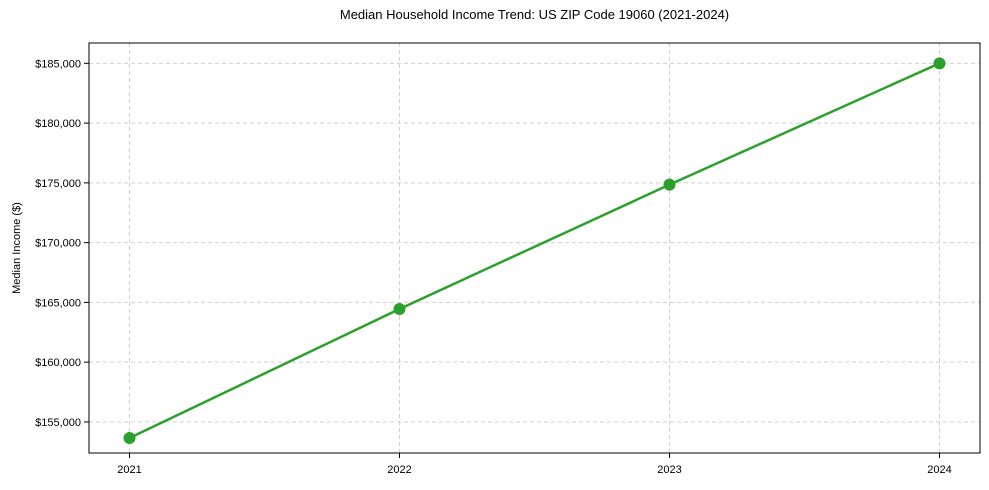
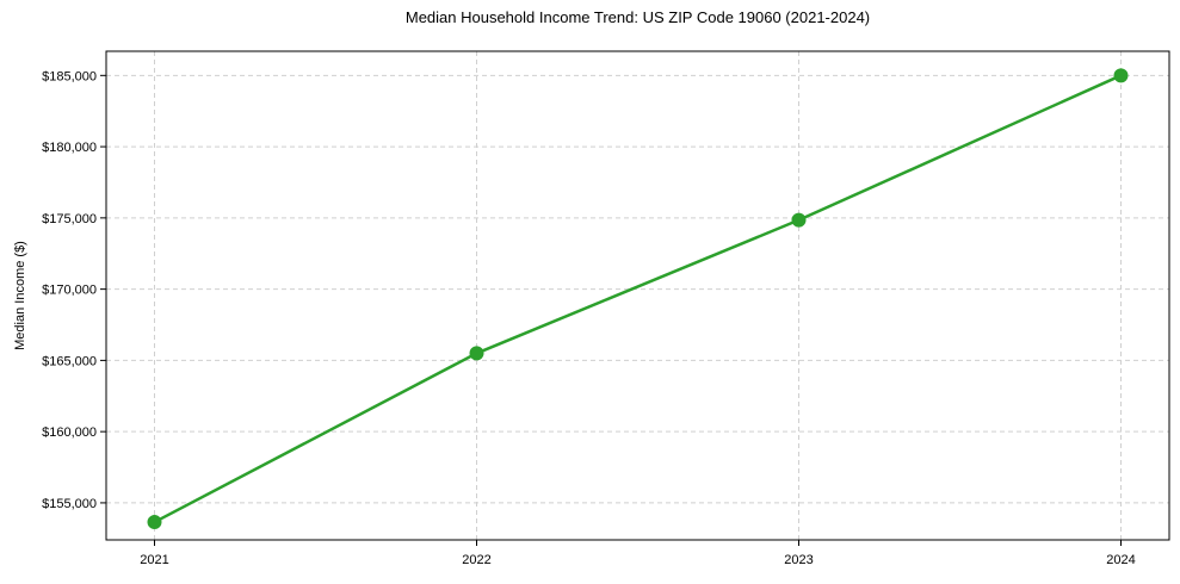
2022: $164400 -> $165500
